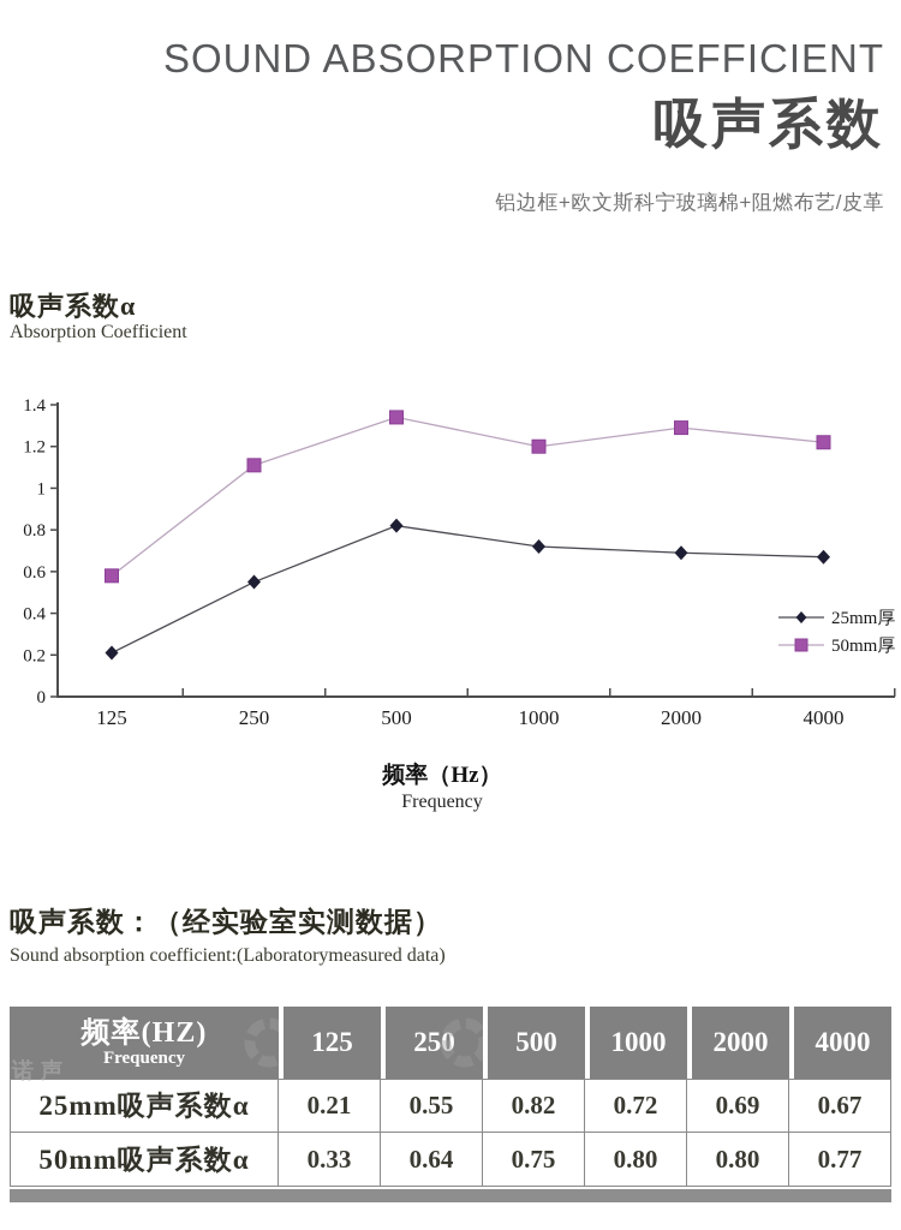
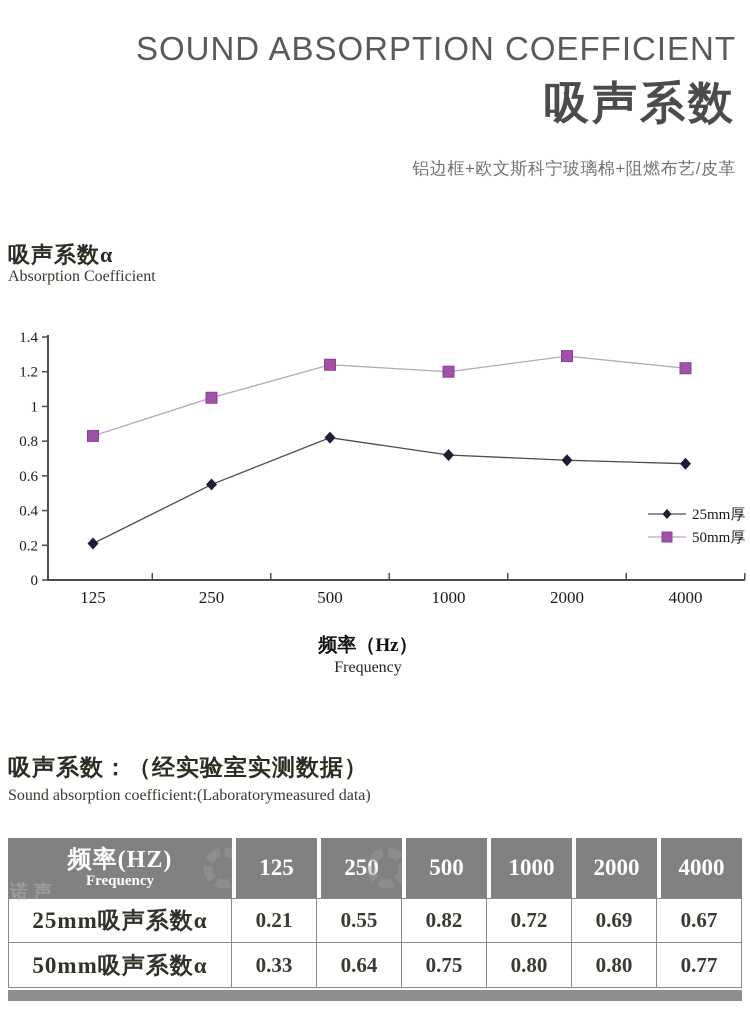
50mm厚/125: 0.58 -> 0.83
50mm厚/250: 1.11 -> 1.05
50mm厚/500: 1.34 -> 1.24
